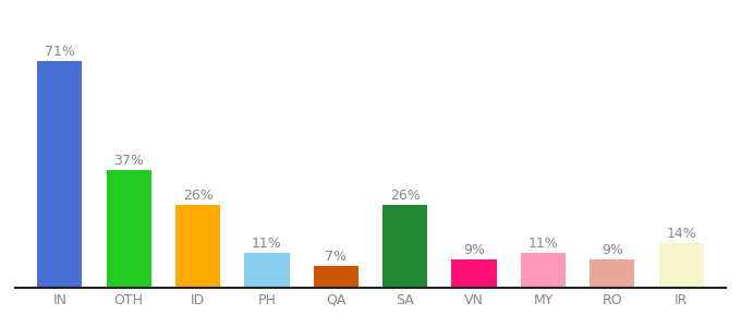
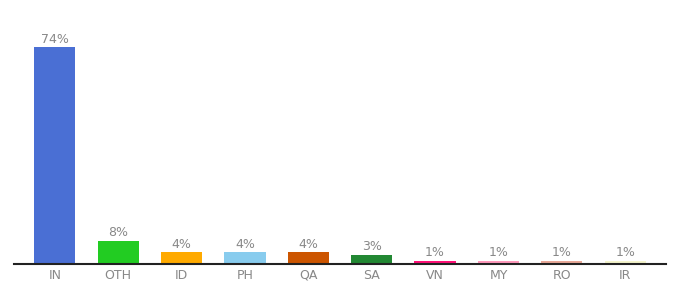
IN: 71% -> 74%
OTH: 37% -> 8%
ID: 26% -> 4%
PH: 11% -> 4%
QA: 7% -> 4%
SA: 26% -> 3%
VN: 9% -> 1%
MY: 11% -> 1%
RO: 9% -> 1%
IR: 14% -> 1%
